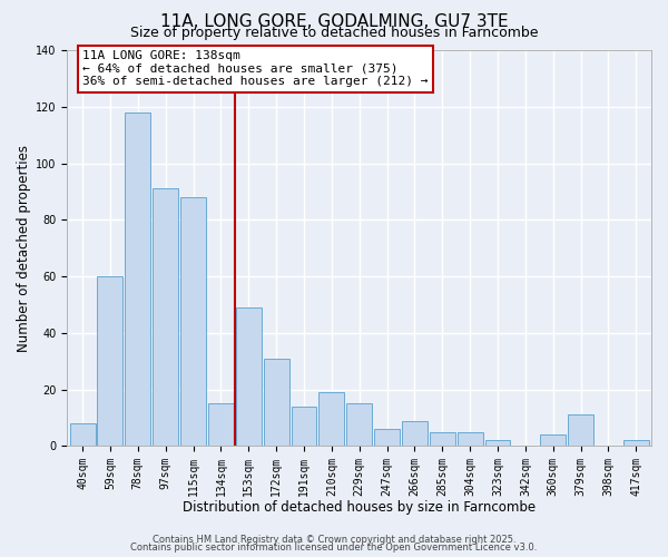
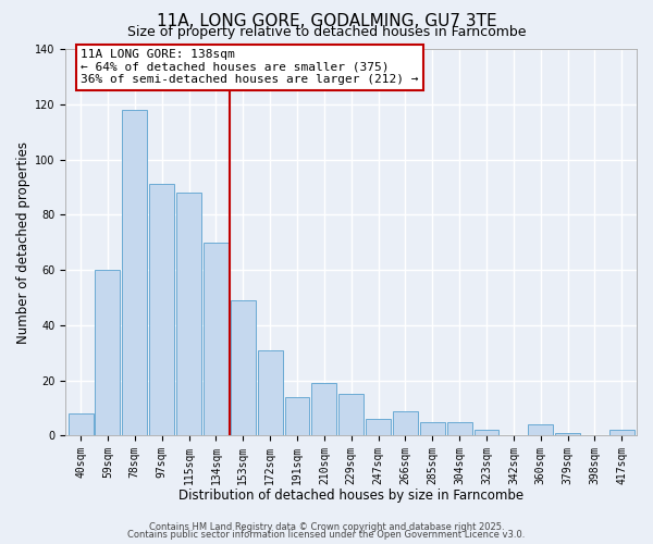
134sqm: 15 -> 70
379sqm: 11 -> 1
